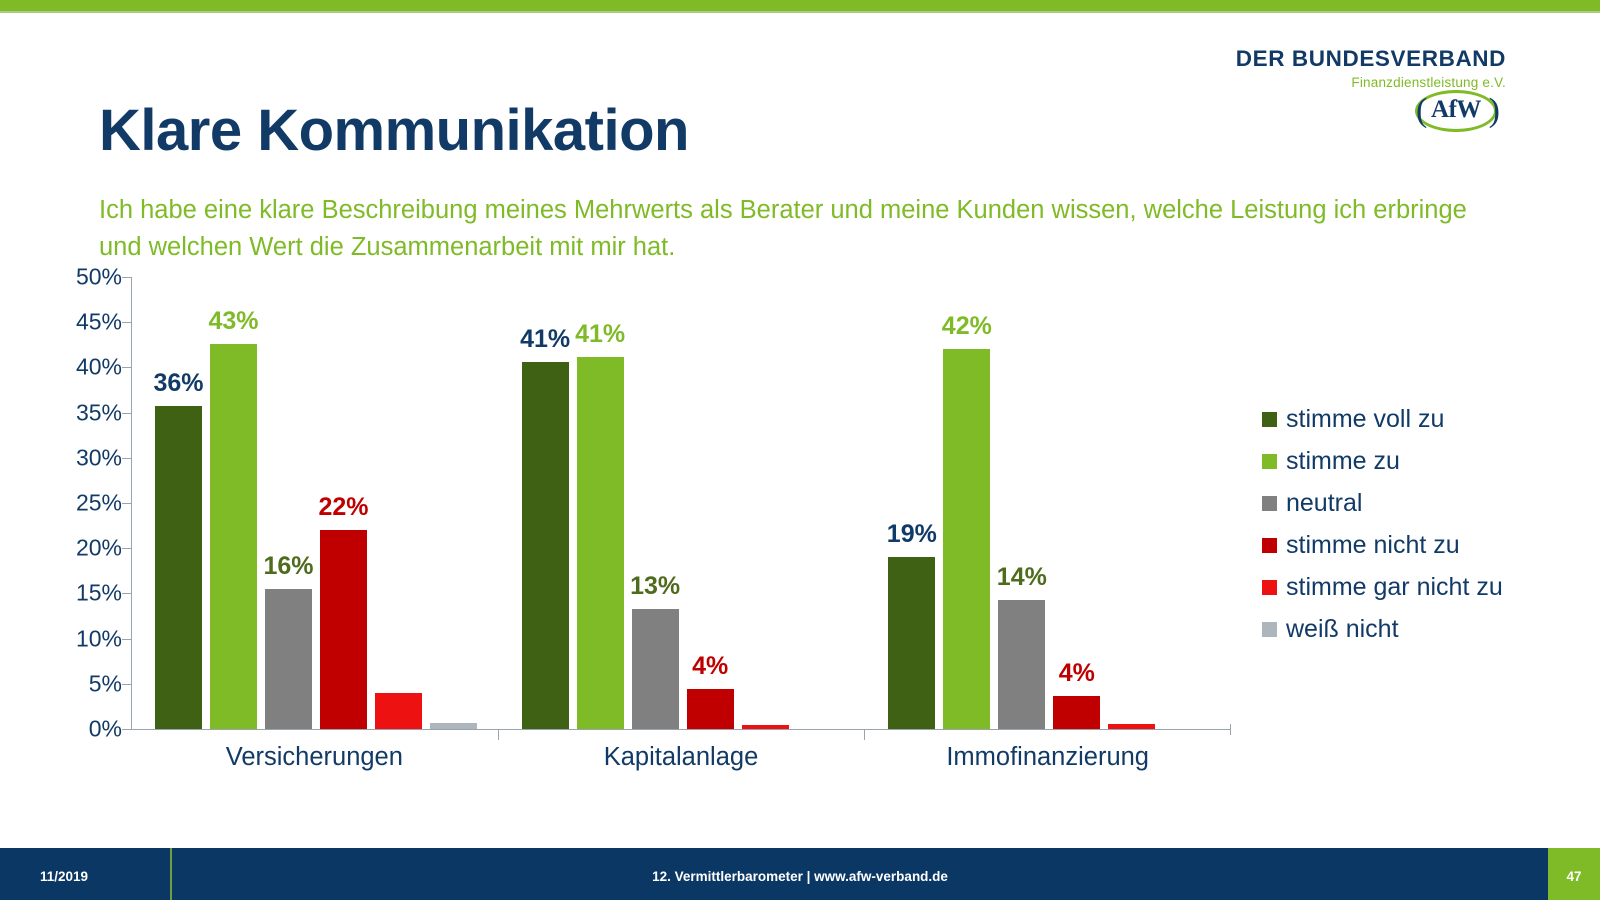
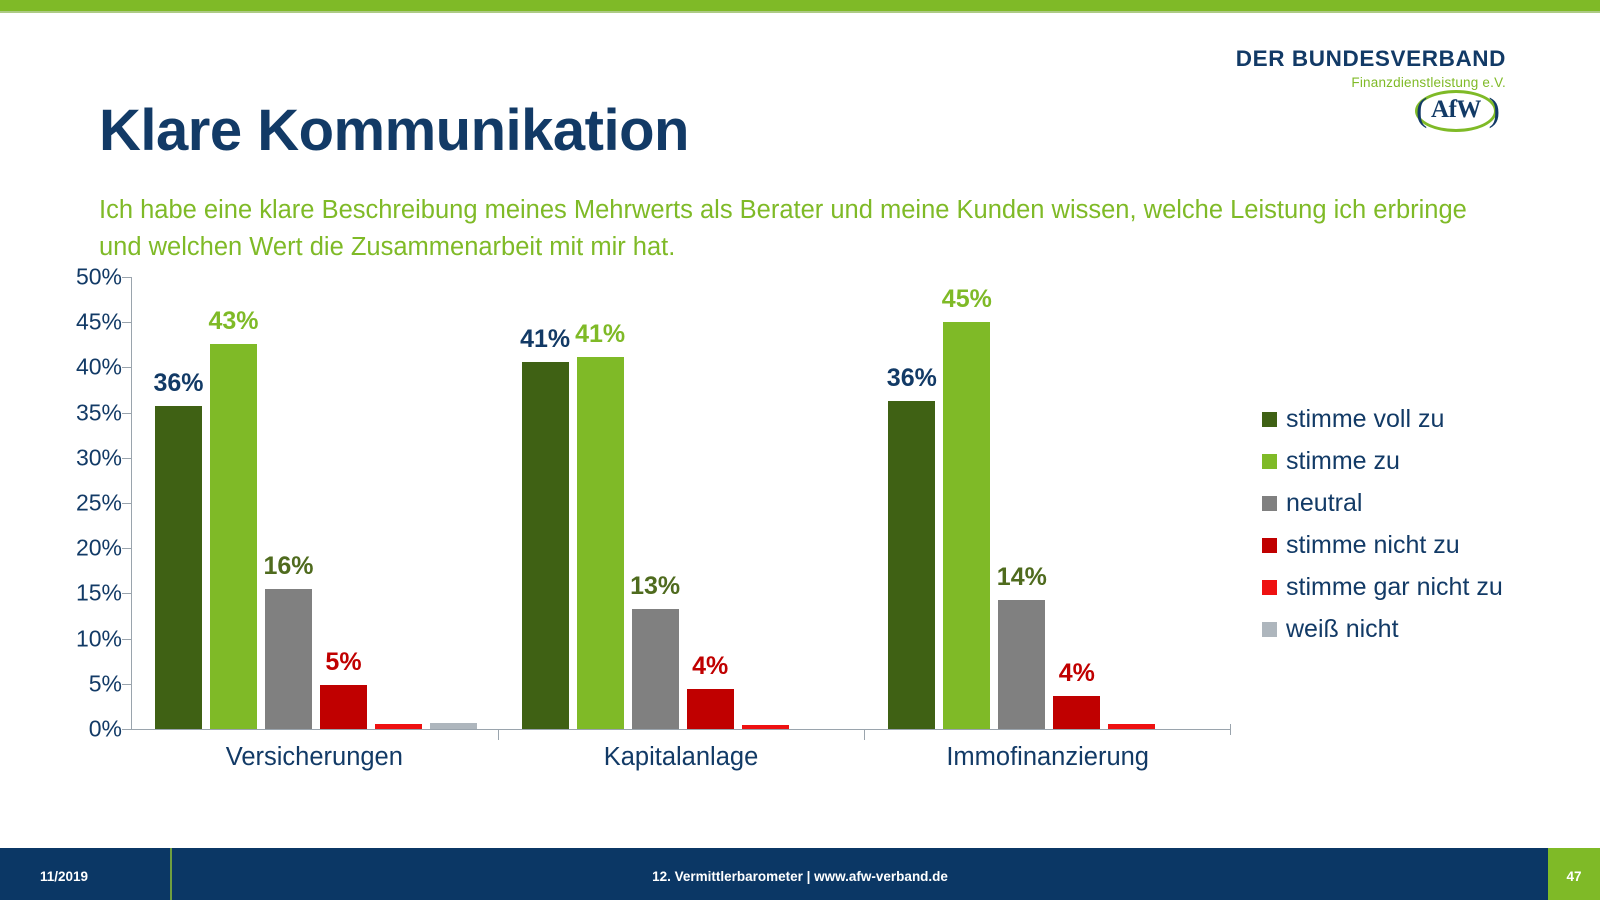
stimme nicht zu/Versicherungen: 22% -> 5%
stimme gar nicht zu/Versicherungen: 4% -> 1%
stimme voll zu/Immofinanzierung: 19% -> 36%
stimme zu/Immofinanzierung: 42% -> 45%
